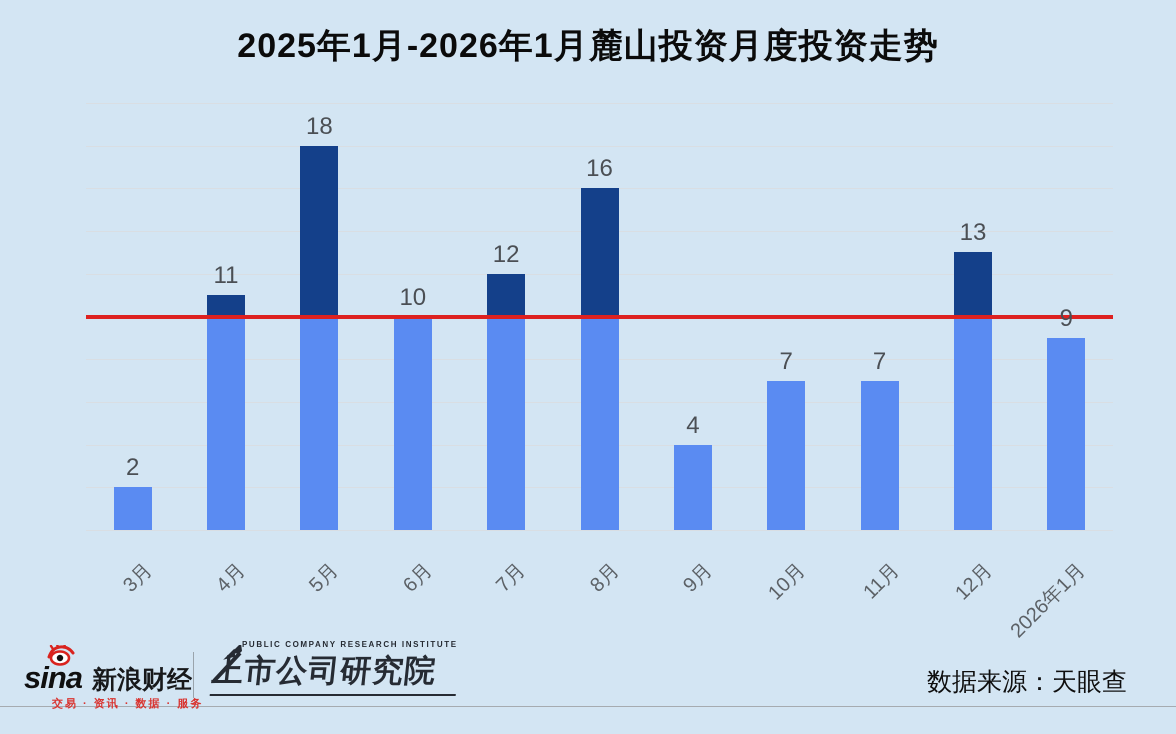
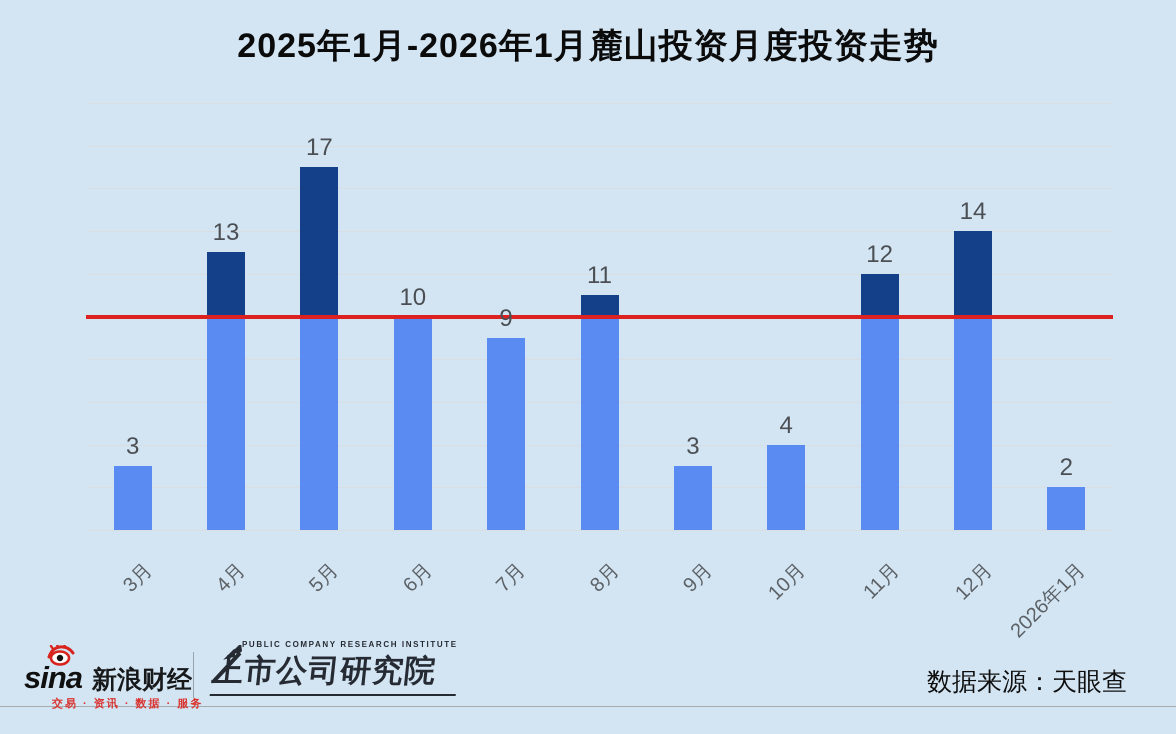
3月: 2 -> 3
4月: 11 -> 13
5月: 18 -> 17
7月: 12 -> 9
8月: 16 -> 11
9月: 4 -> 3
10月: 7 -> 4
11月: 7 -> 12
12月: 13 -> 14
2026年1月: 9 -> 2
